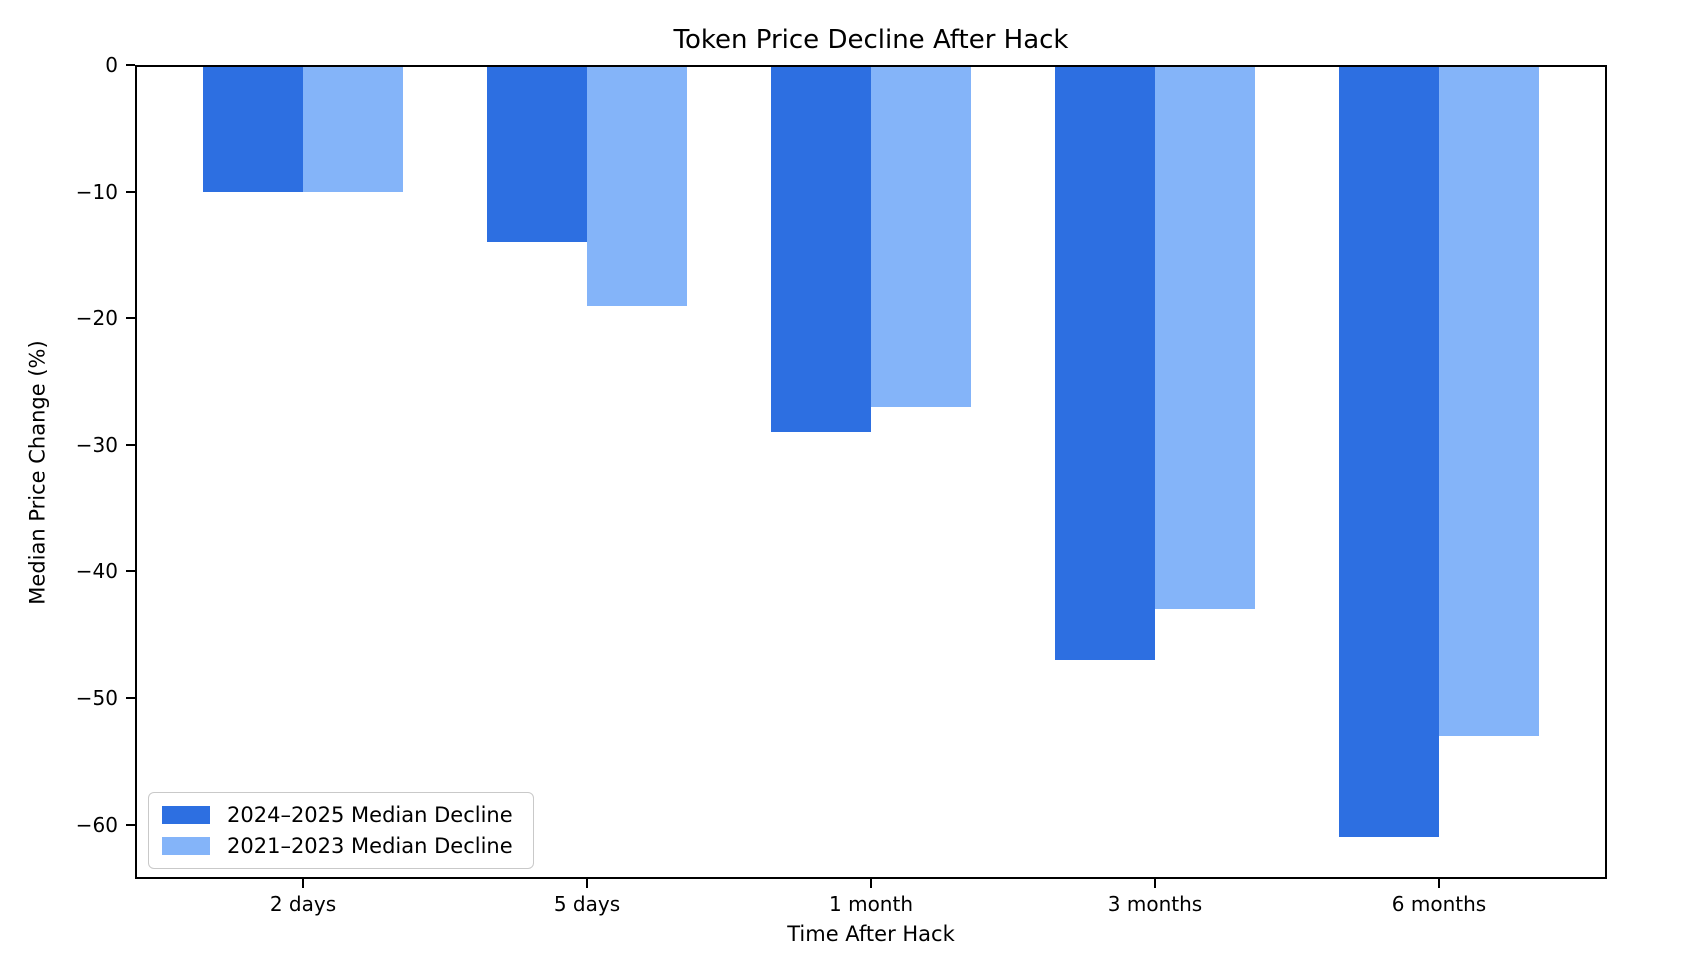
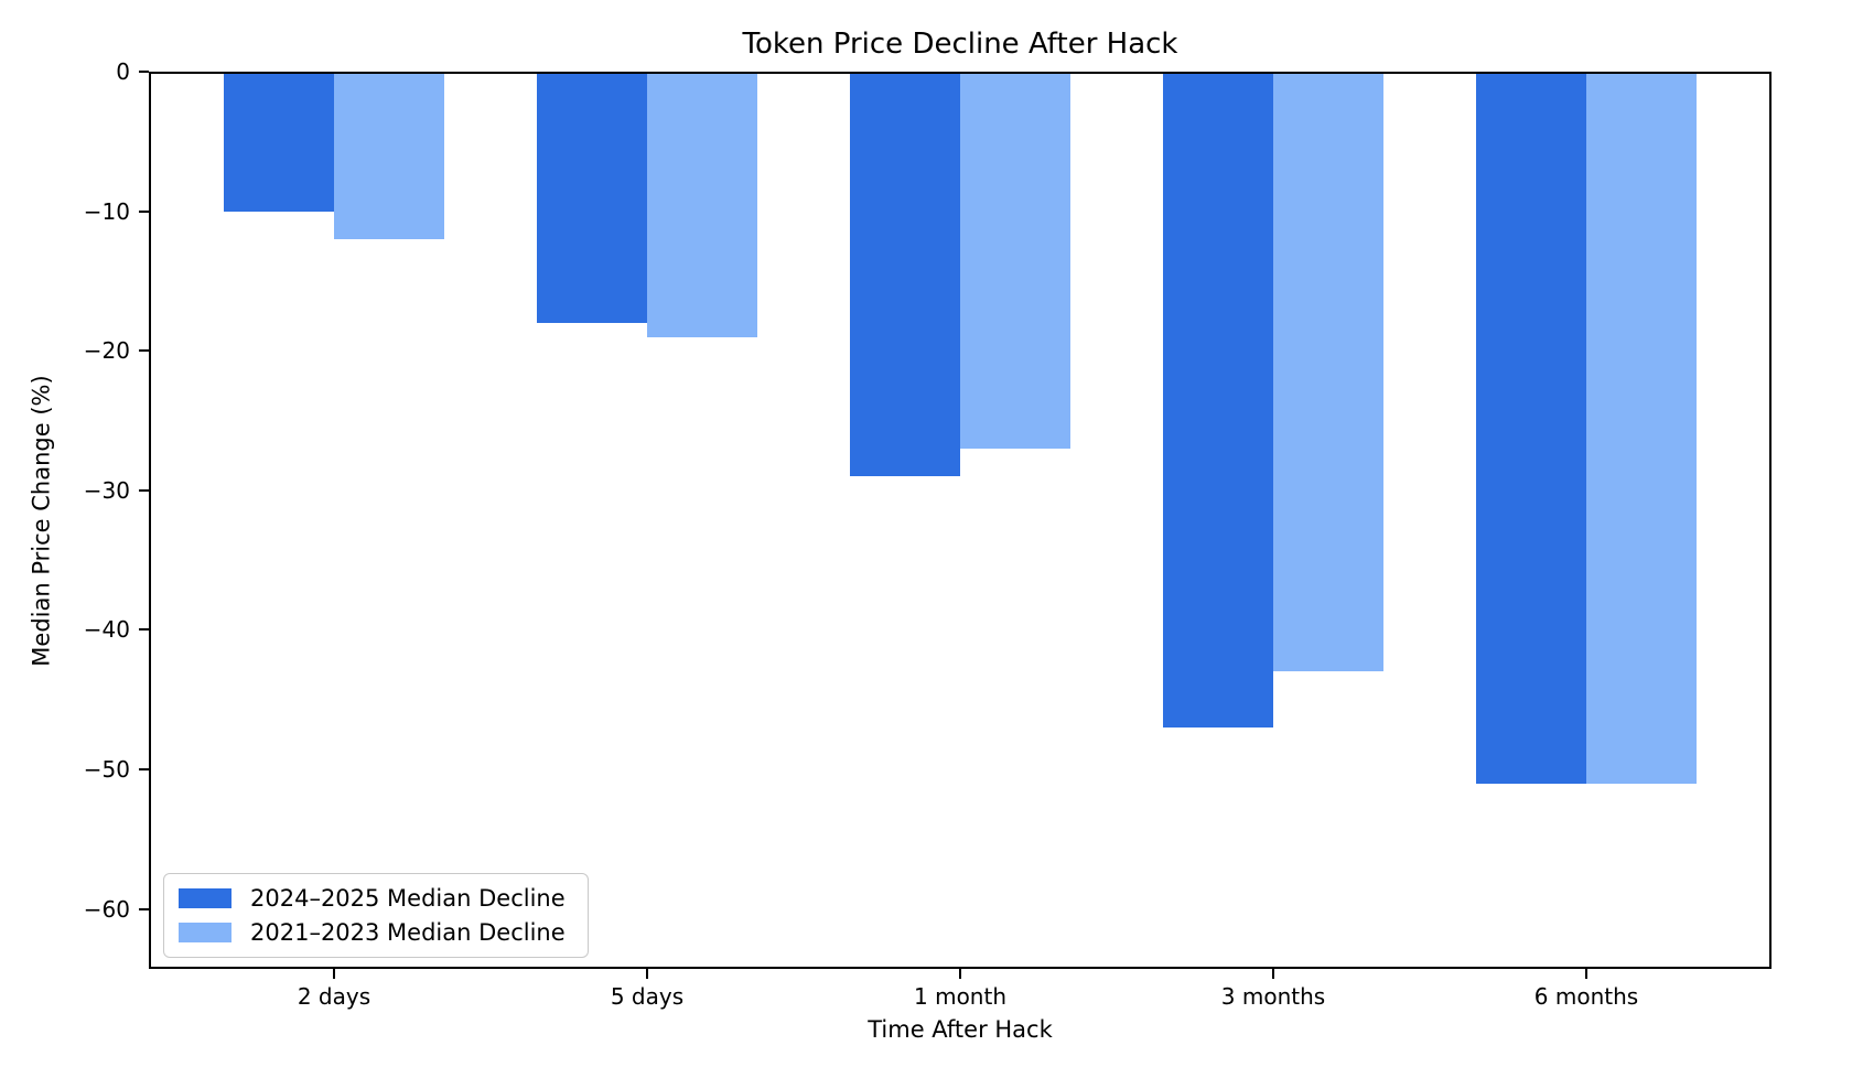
2021–2023 Median Decline/2 days: -10 -> -12
2024–2025 Median Decline/5 days: -14 -> -18
2024–2025 Median Decline/6 months: -61 -> -51
2021–2023 Median Decline/6 months: -53 -> -51
